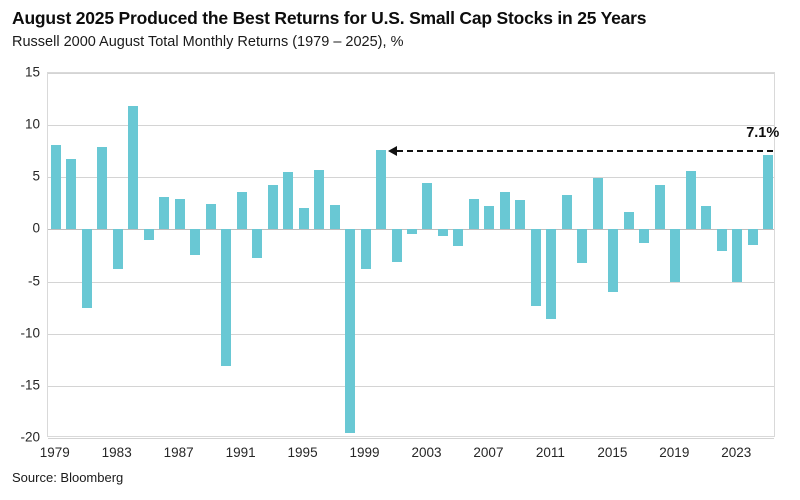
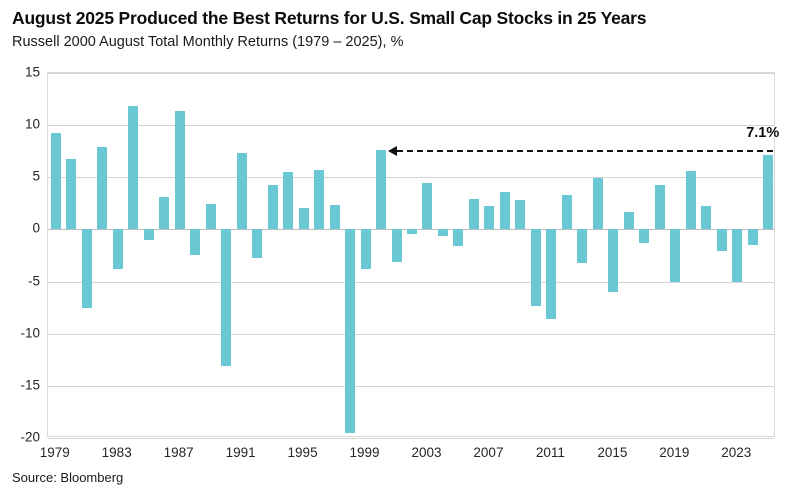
1979: 8.1 -> 9.2
1987: 2.9 -> 11.4
1991: 3.6 -> 7.3
